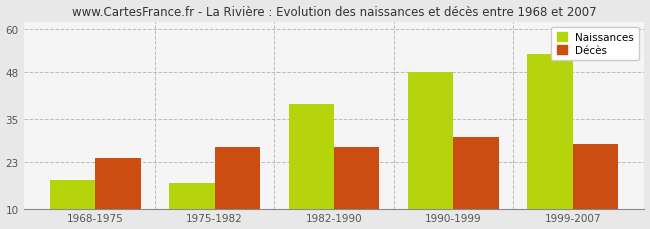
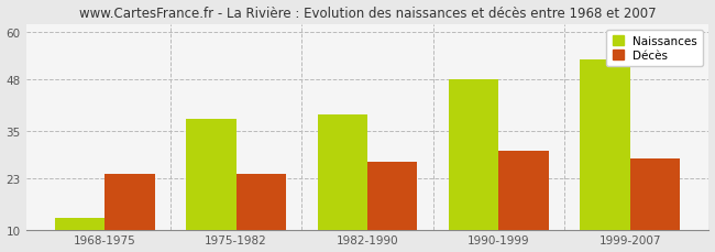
Naissances/1968-1975: 18 -> 13
Naissances/1975-1982: 17 -> 38
Décès/1975-1982: 27 -> 24
